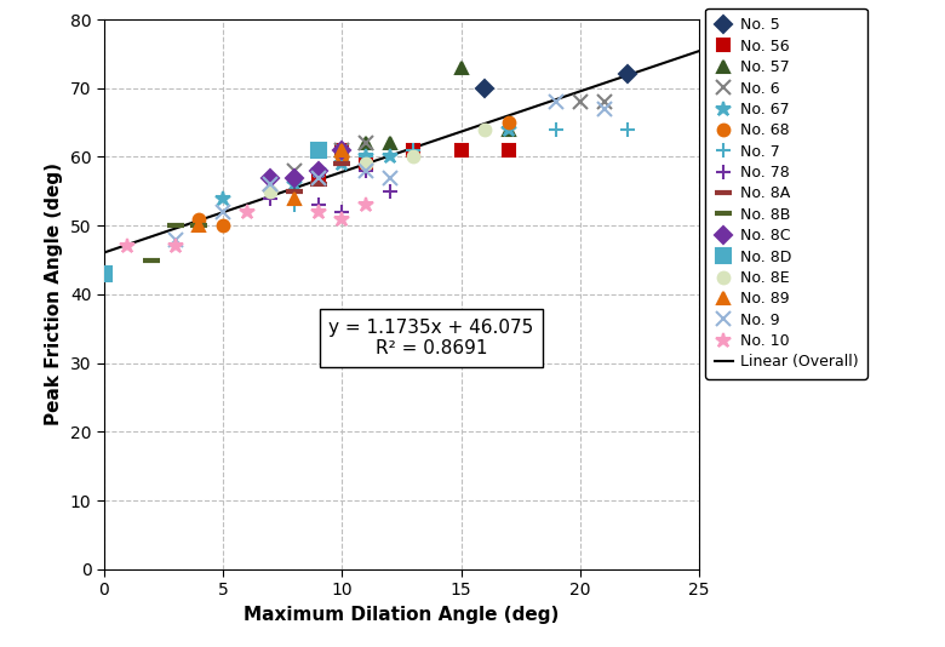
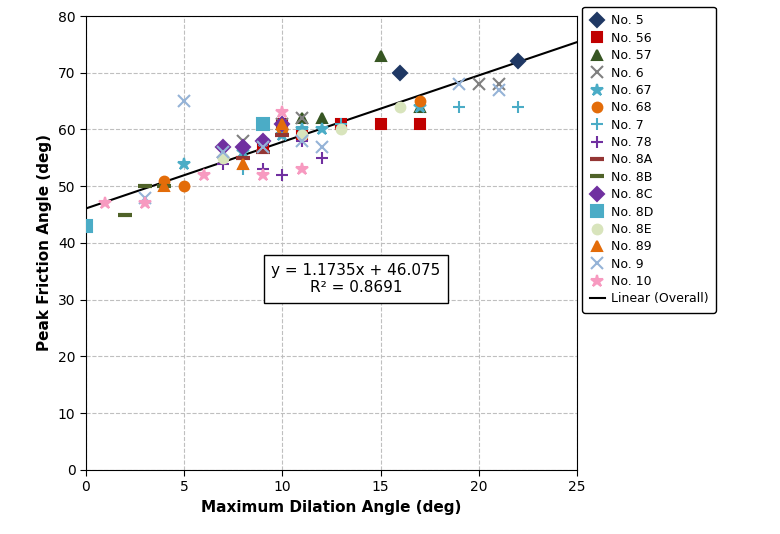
No. 9/5: 52 -> 65
No. 10/10: 51 -> 63
